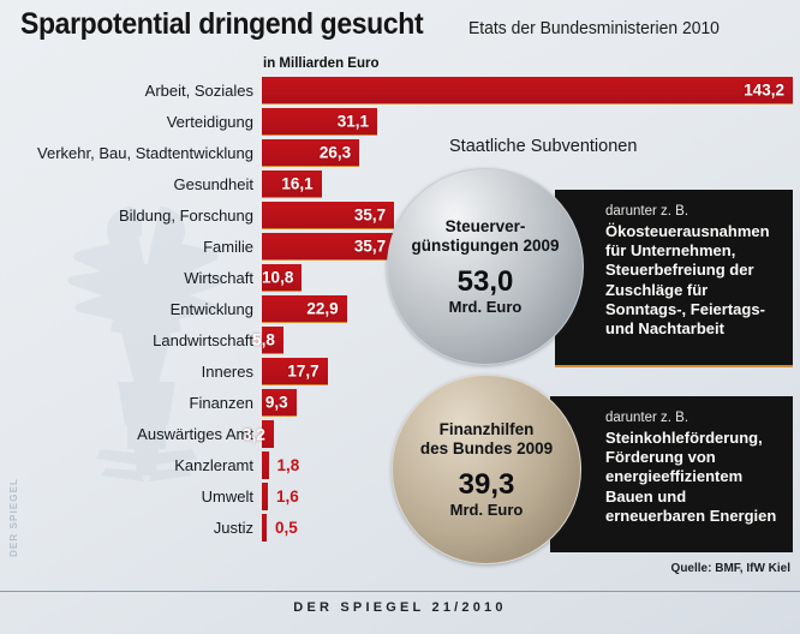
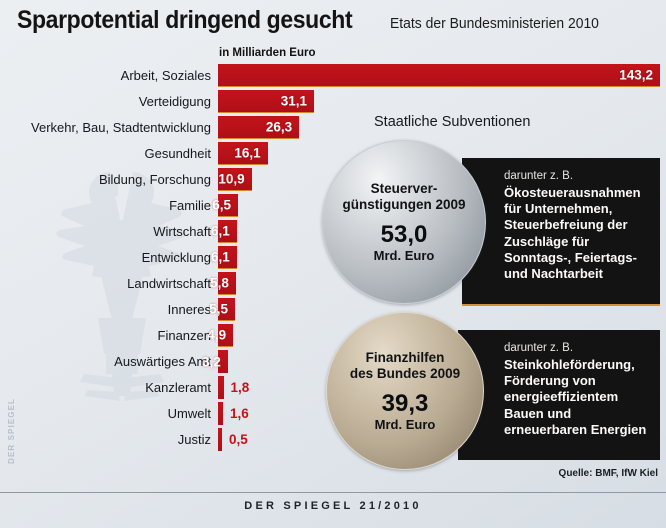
Bildung, Forschung: 35,7 -> 10,9
Familie: 35,7 -> 6,5
Wirtschaft: 10,8 -> 6,1
Entwicklung: 22,9 -> 6,1
Inneres: 17,7 -> 5,5
Finanzen: 9,3 -> 4,9
